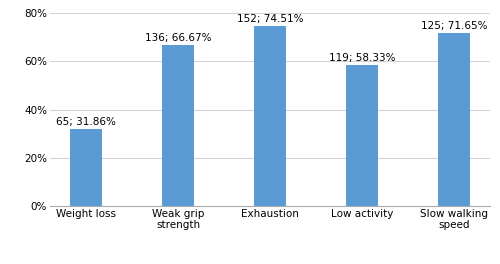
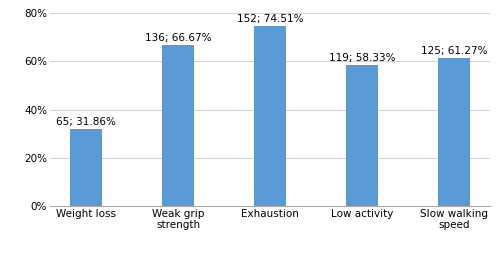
Slow walking speed: 71.65% -> 61.27%
